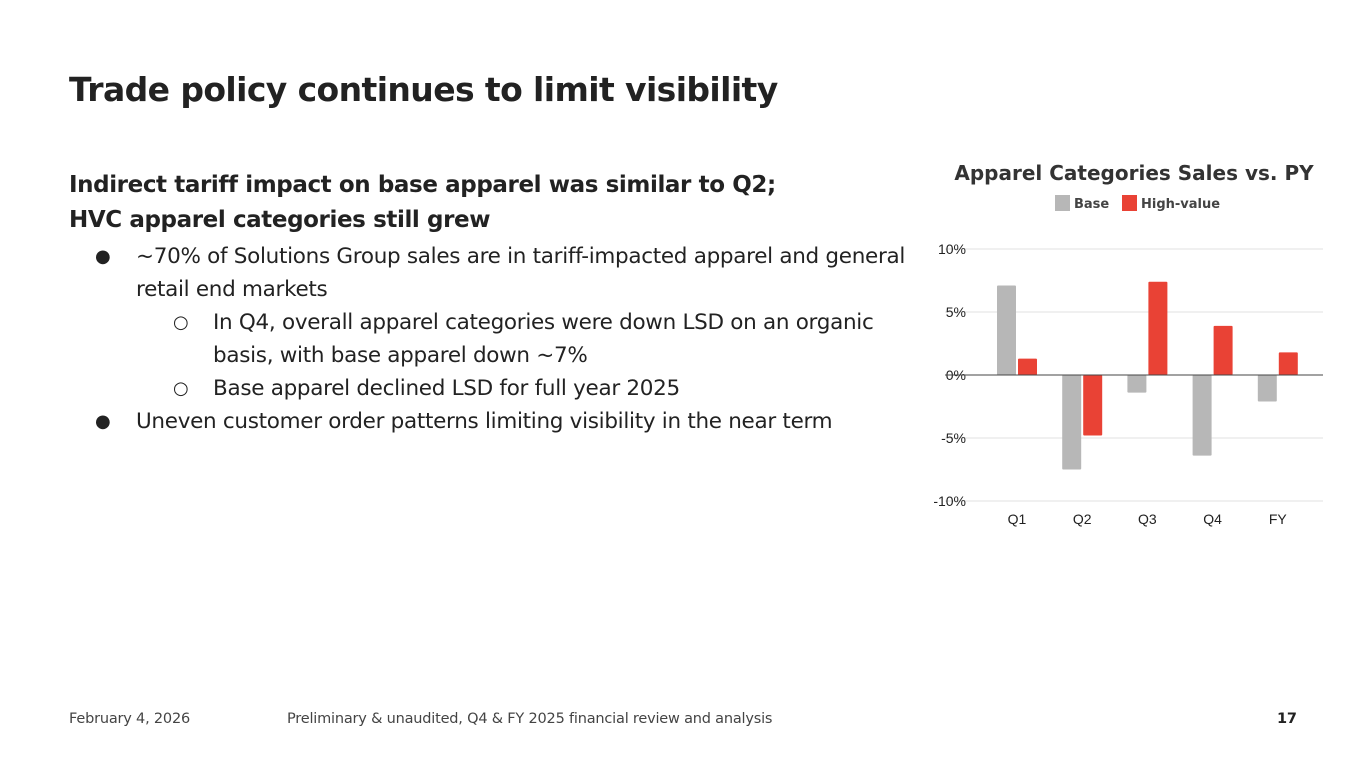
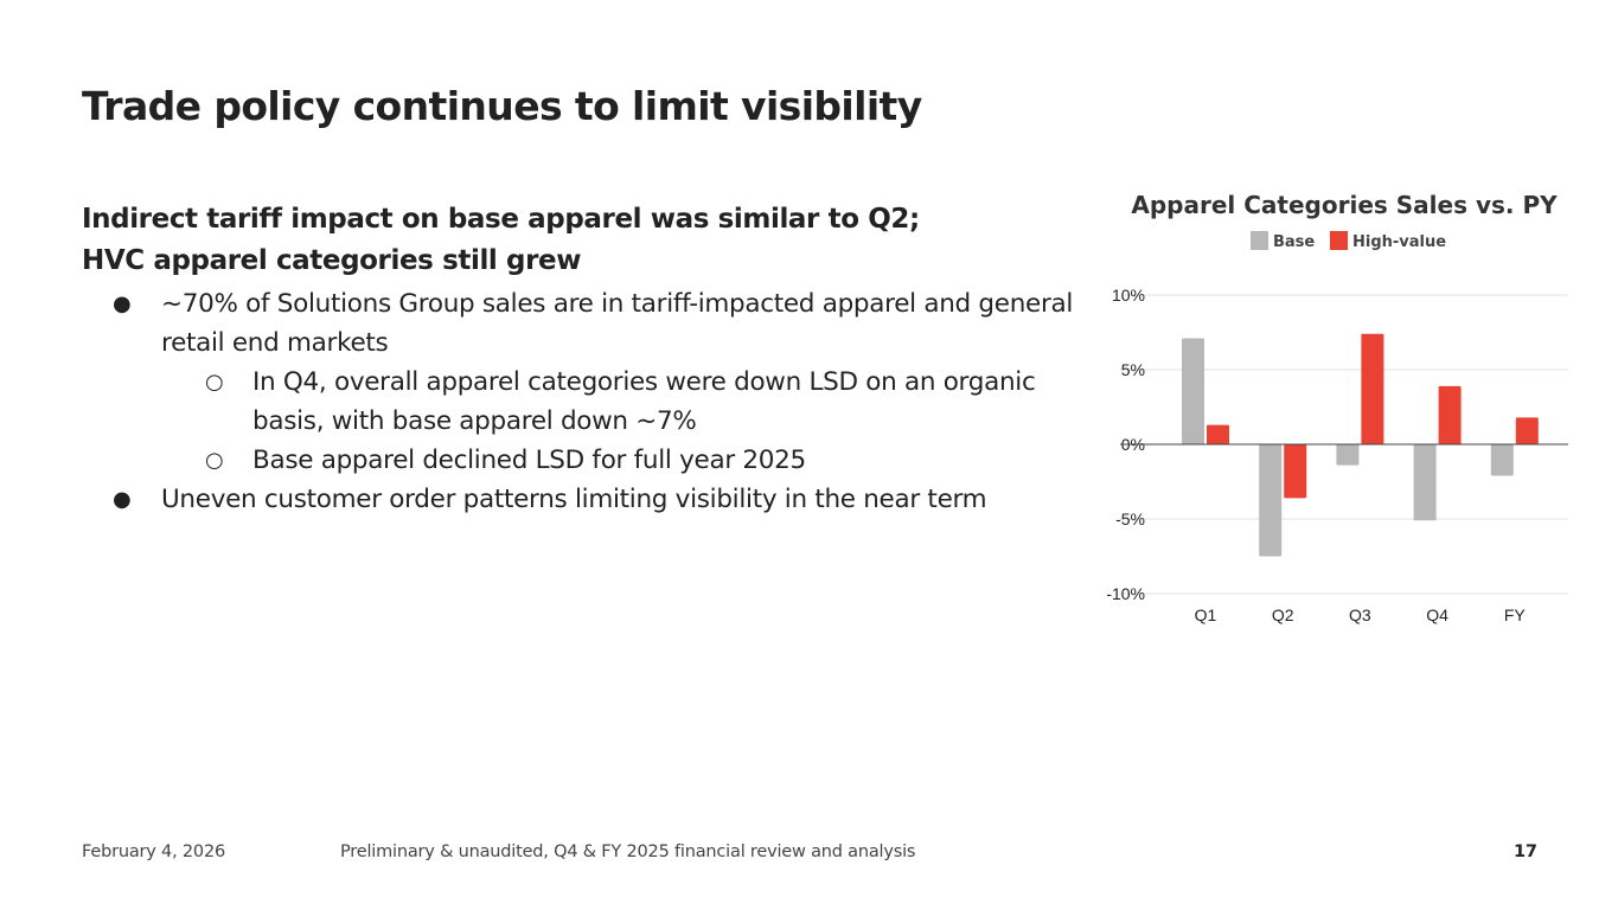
High-value/Q2: -4.8% -> -3.6%
Base/Q4: -6.4% -> -5.1%
